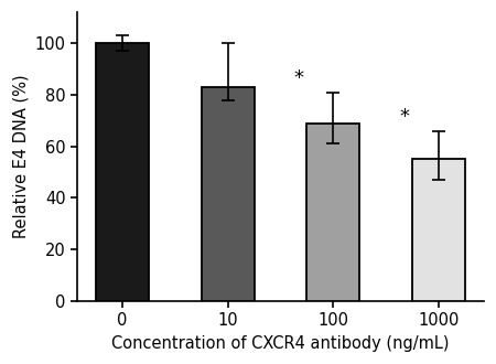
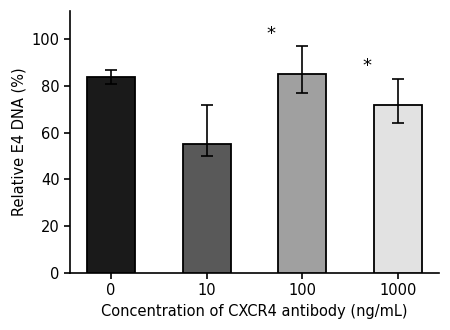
0: 100 -> 84
10: 83 -> 55
100: 69 -> 85
1000: 55 -> 72
